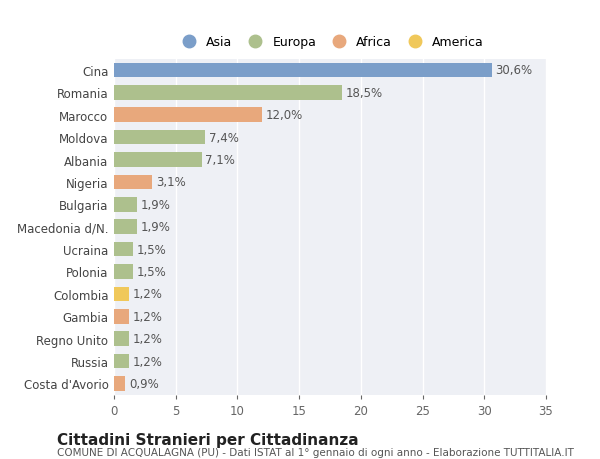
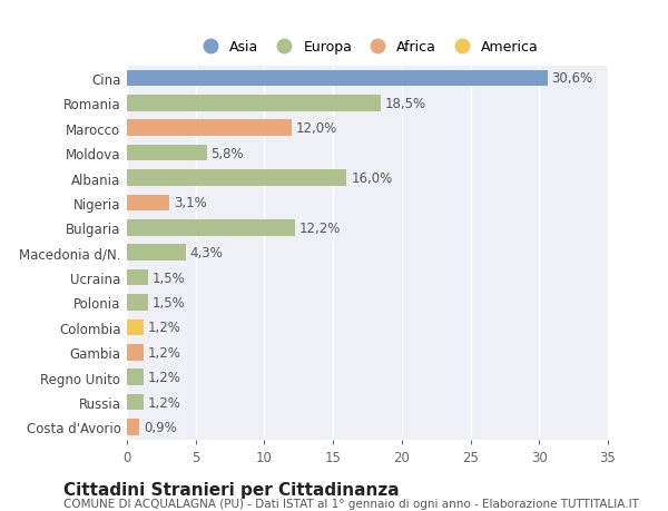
Moldova: 7,4% -> 5,8%
Albania: 7,1% -> 16,0%
Bulgaria: 1,9% -> 12,2%
Macedonia d/N.: 1,9% -> 4,3%
